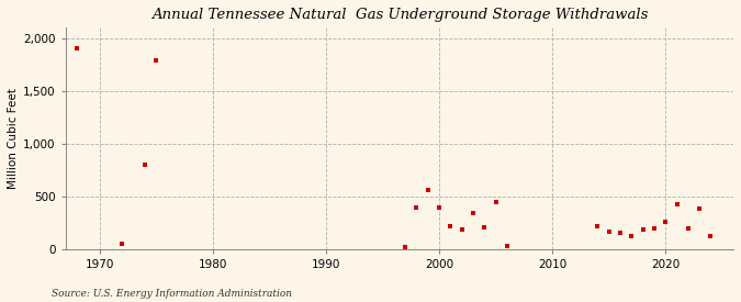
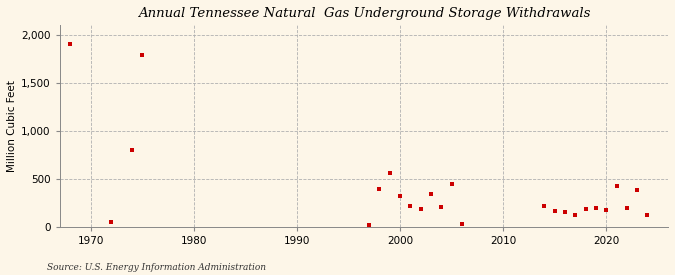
2000: 400 -> 320
2020: 260 -> 180
